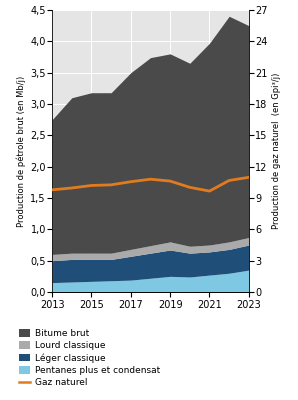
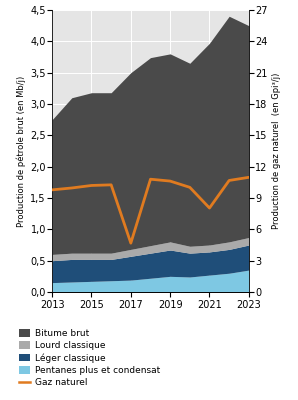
Gaz naturel/2017: 1,76 -> 0,78
Gaz naturel/2021: 1,61 -> 1,34
